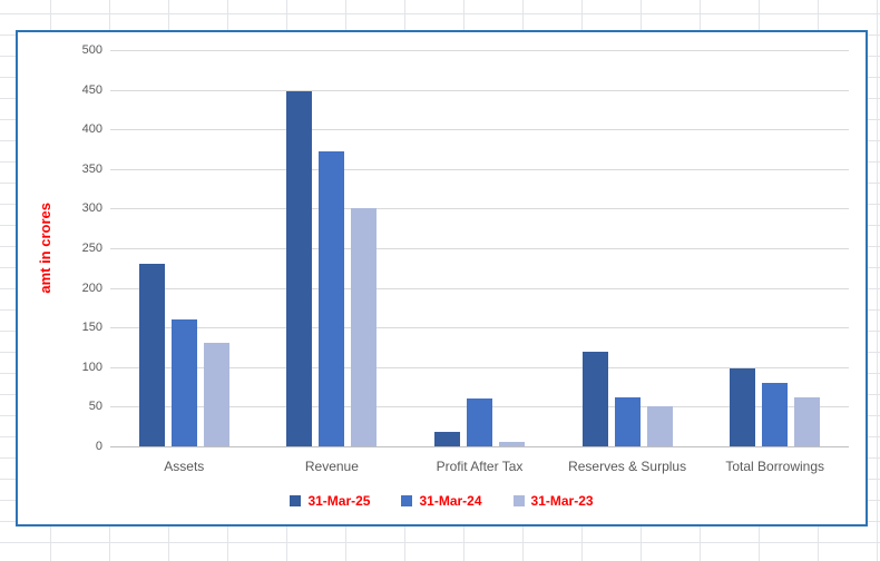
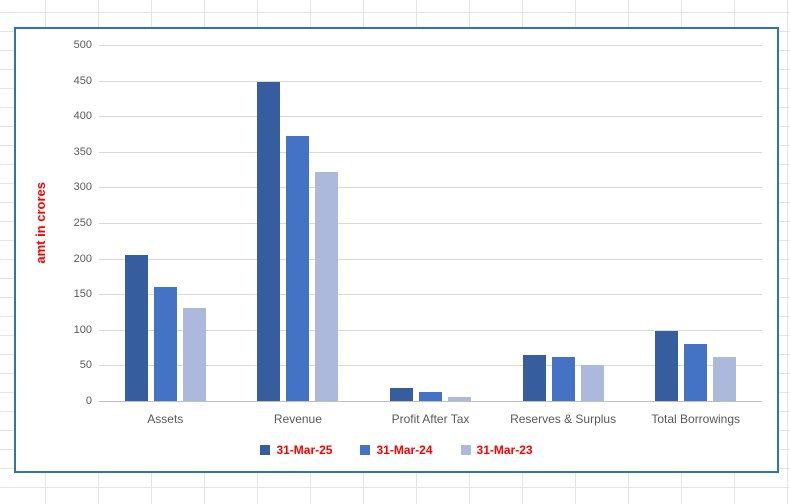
31-Mar-25/Assets: 230 -> 200
31-Mar-23/Revenue: 300 -> 320
31-Mar-24/Profit After Tax: 60 -> 10
31-Mar-25/Reserves & Surplus: 120 -> 60
